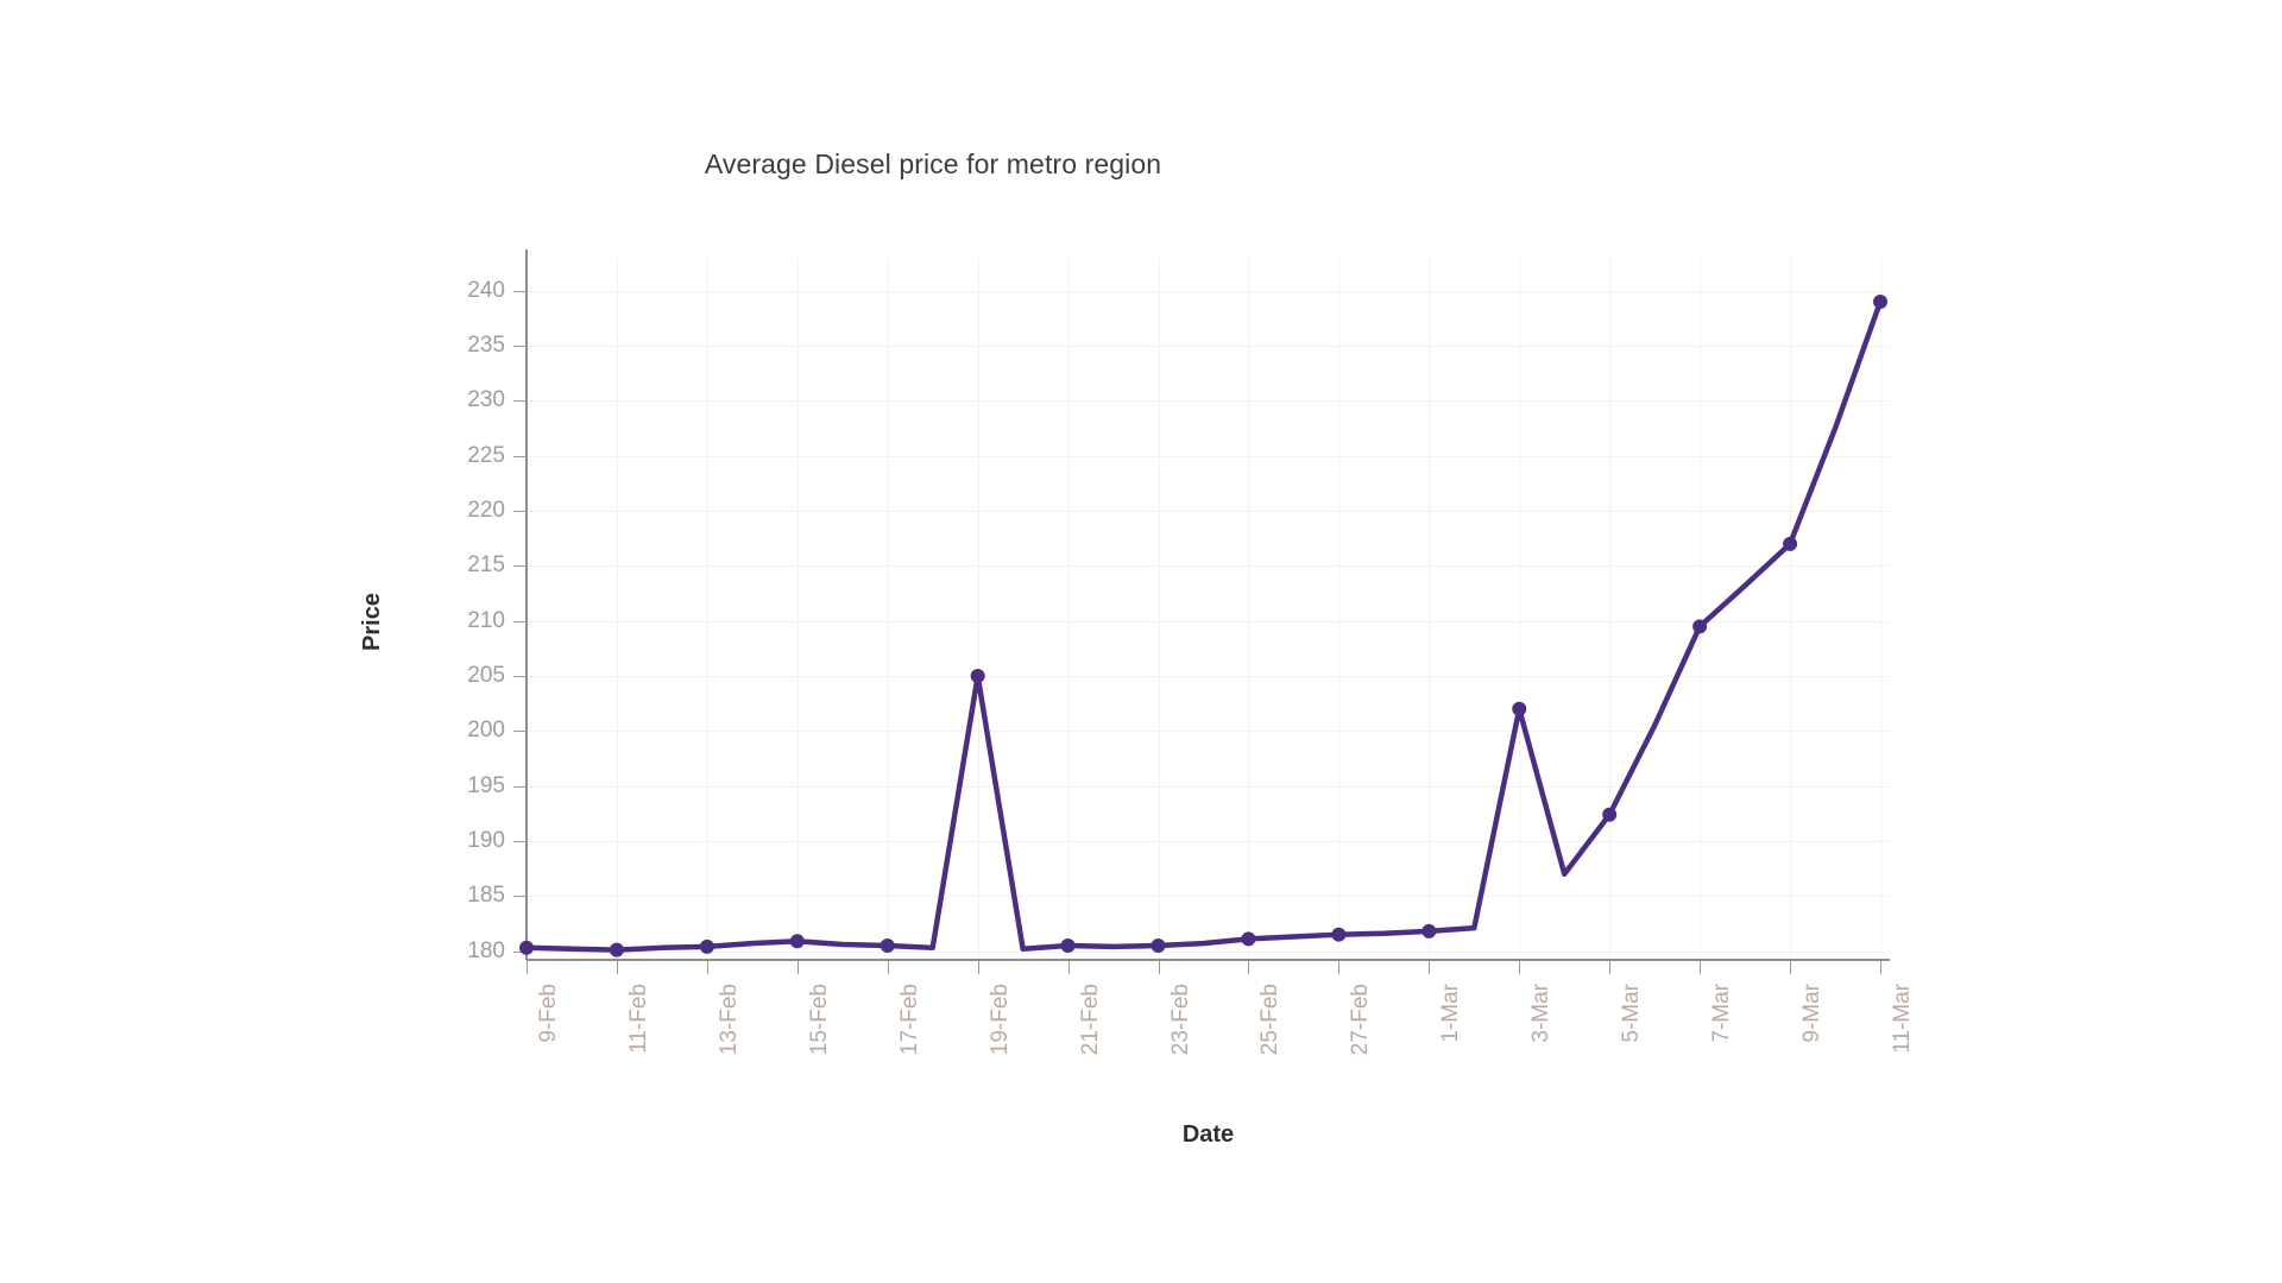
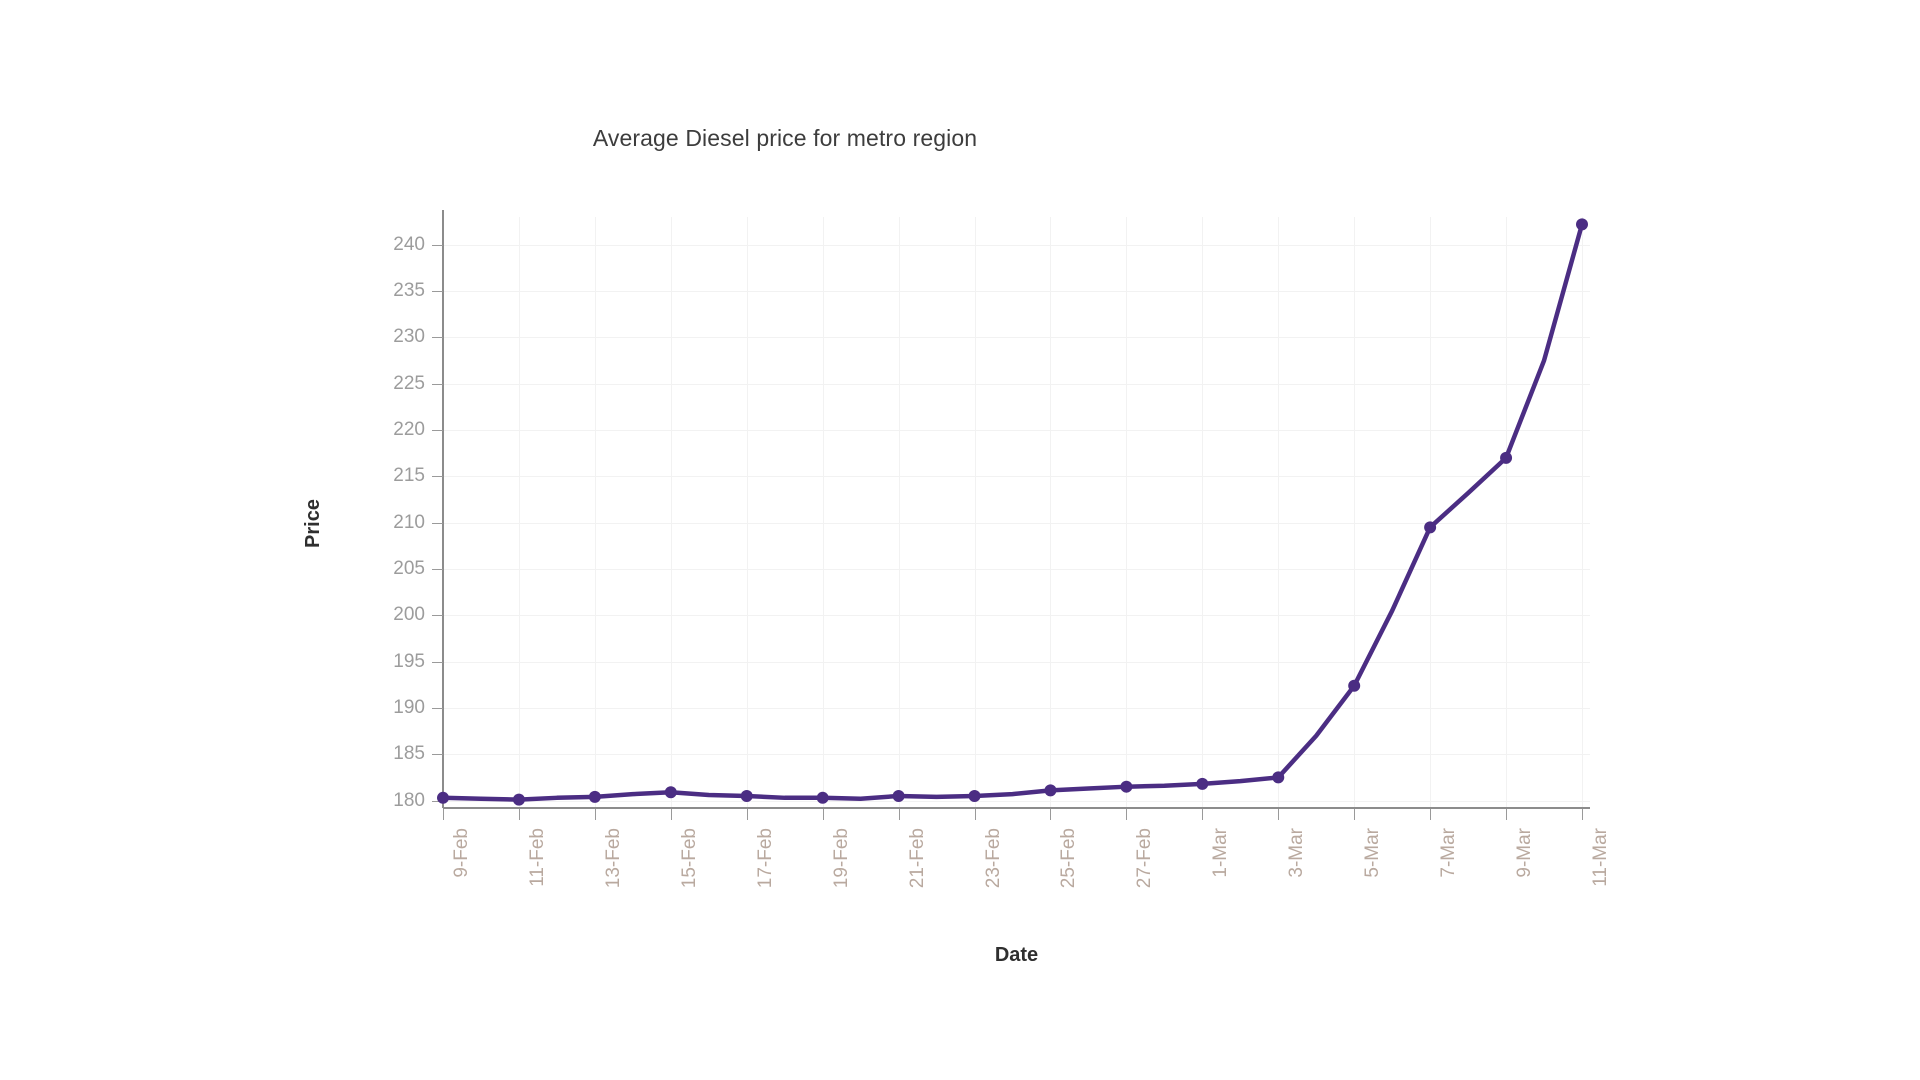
19-Feb: 205 -> 180
3-Mar: 202 -> 182
11-Mar: 239 -> 242
